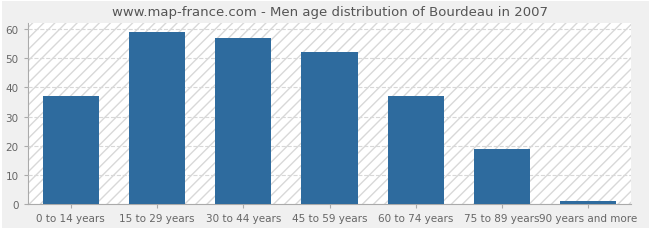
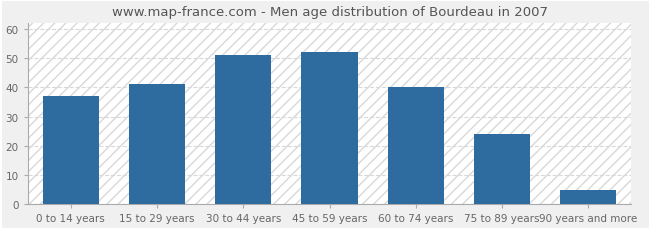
15 to 29 years: 59 -> 41
30 to 44 years: 57 -> 51
60 to 74 years: 37 -> 40
75 to 89 years: 19 -> 24
90 years and more: 1 -> 5
